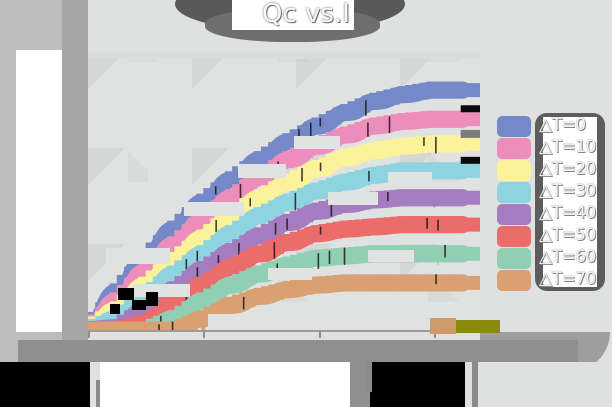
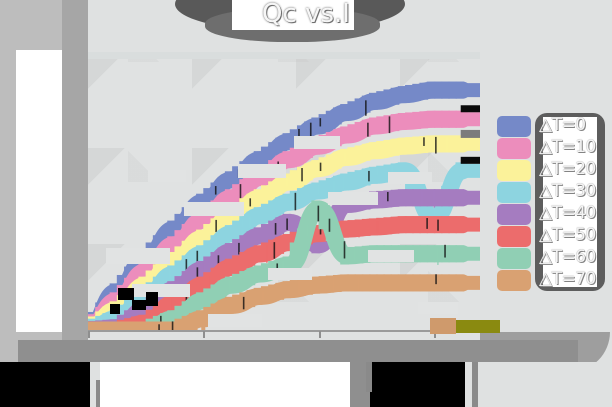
△T=40/4.0: 26 -> 19
△T=60/4.0: 16 -> 27
△T=30/6.0: 36 -> 25
